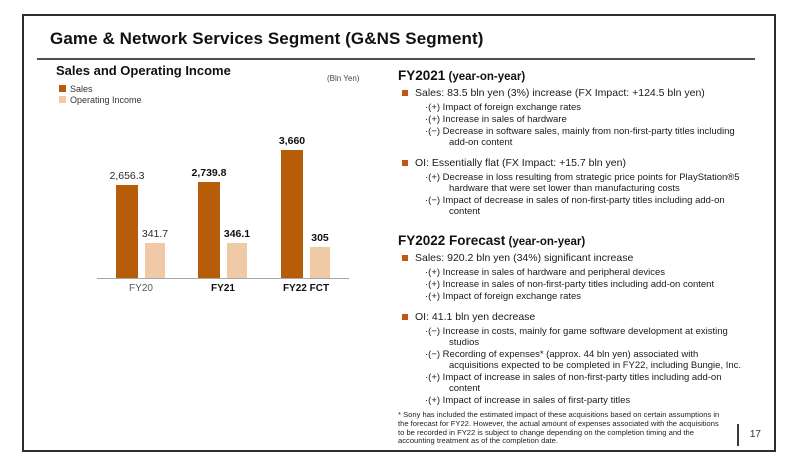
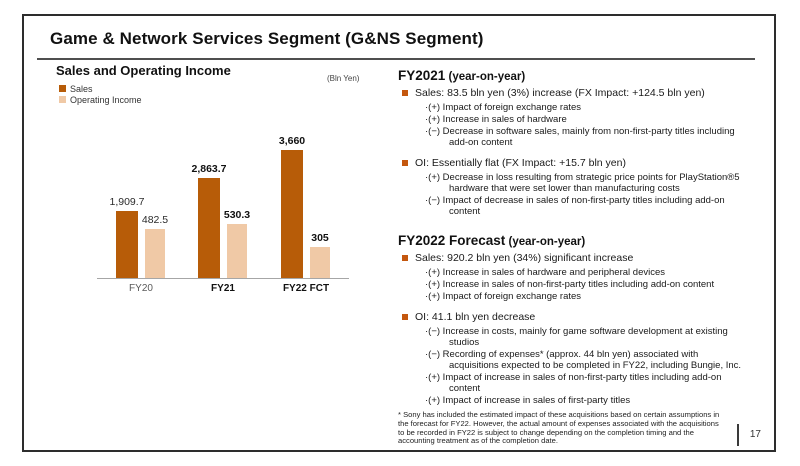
Sales/FY20: 2,656.3 -> 1,909.7
Operating Income/FY20: 341.7 -> 482.5
Sales/FY21: 2,739.8 -> 2,863.7
Operating Income/FY21: 346.1 -> 530.3
